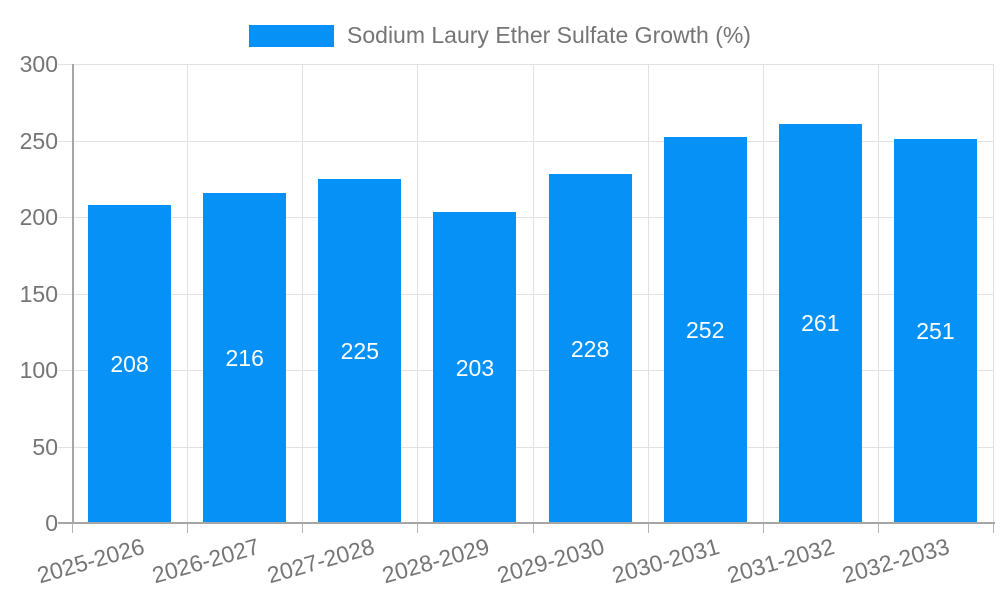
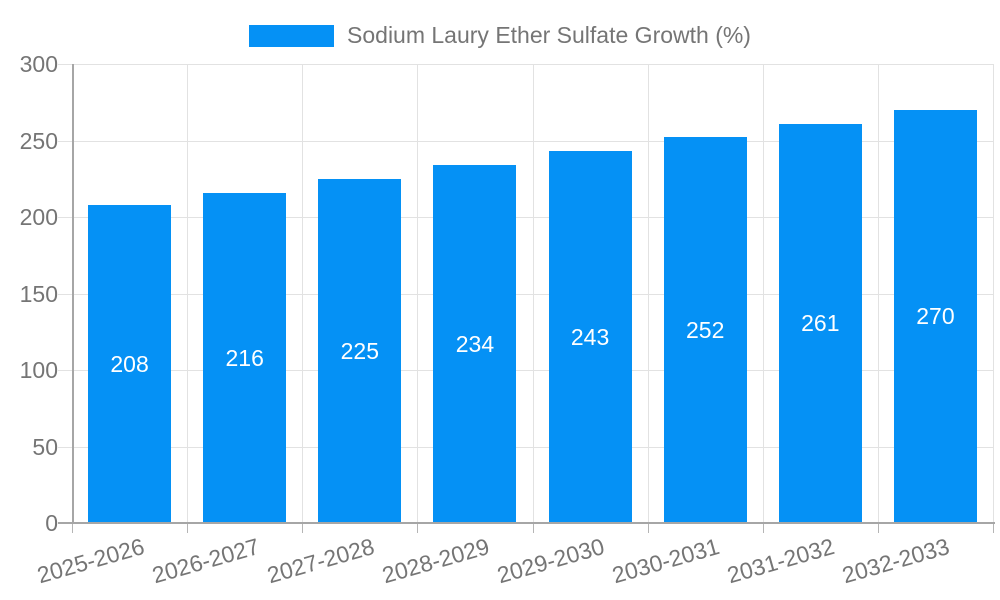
2028-2029: 203 -> 234
2029-2030: 228 -> 243
2032-2033: 251 -> 270
